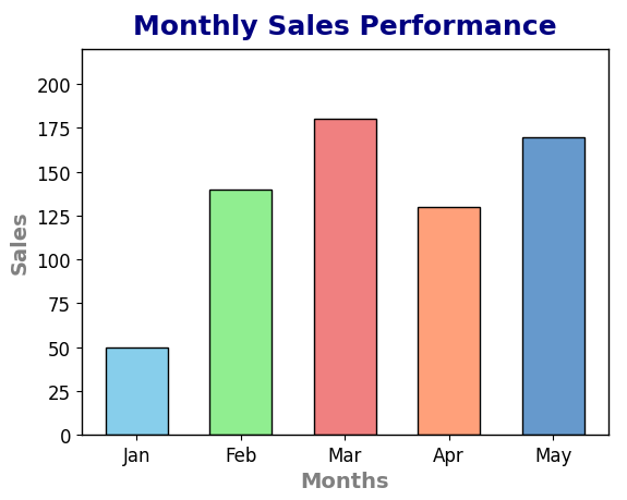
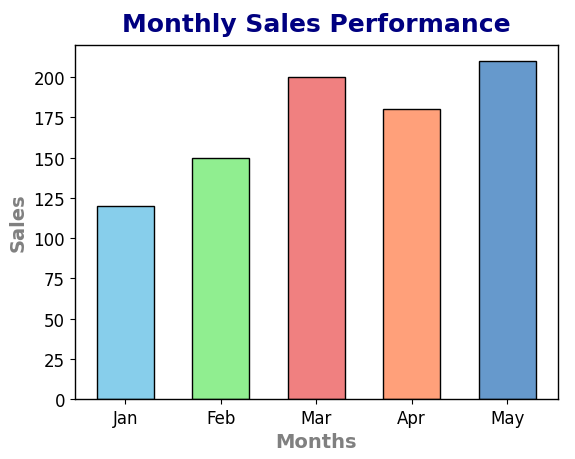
Jan: 50 -> 120
Feb: 140 -> 150
Mar: 180 -> 200
Apr: 130 -> 180
May: 170 -> 210
